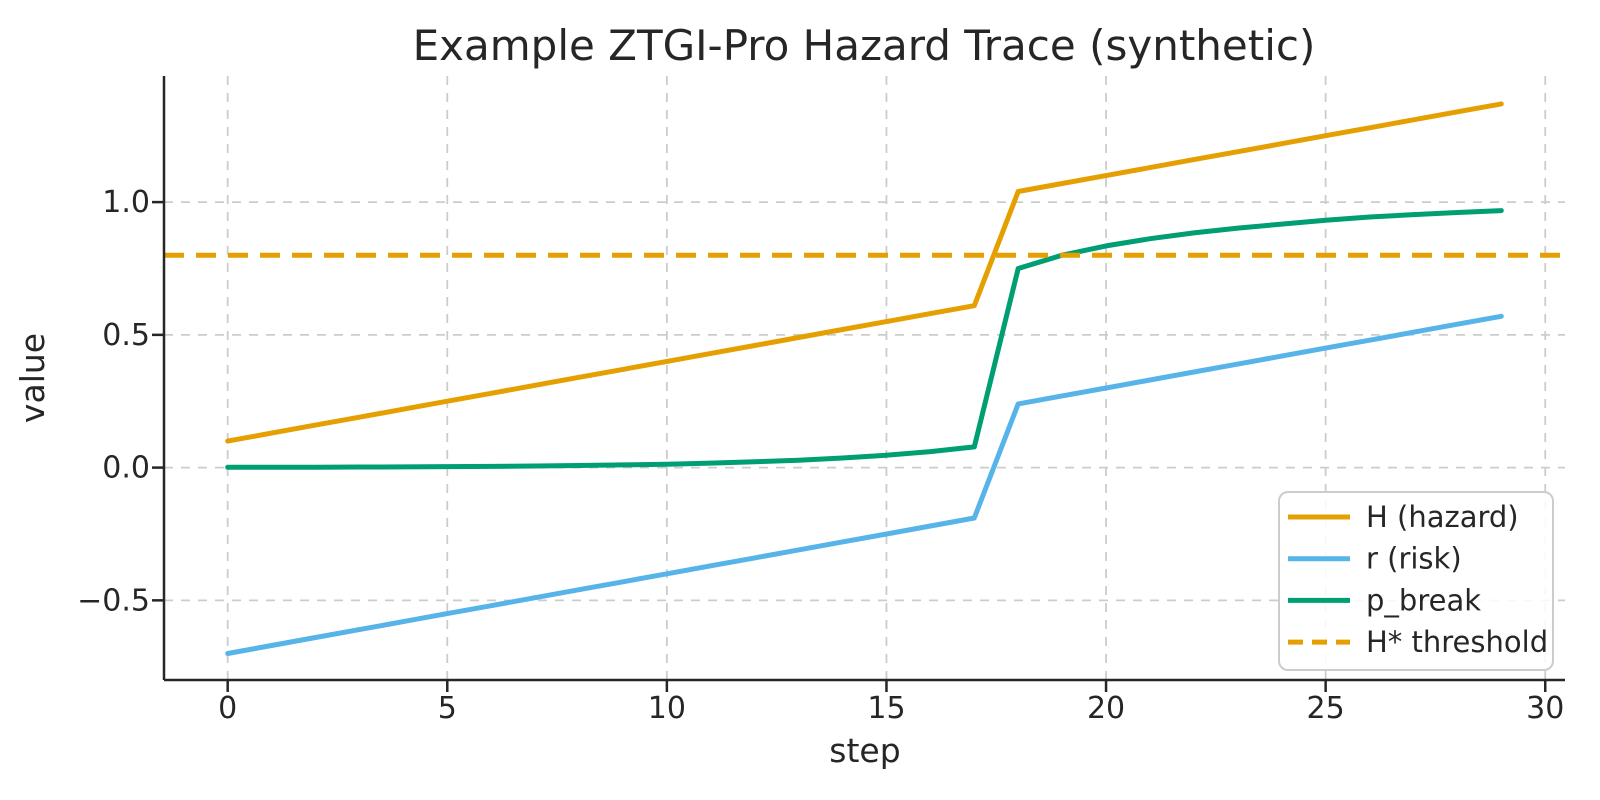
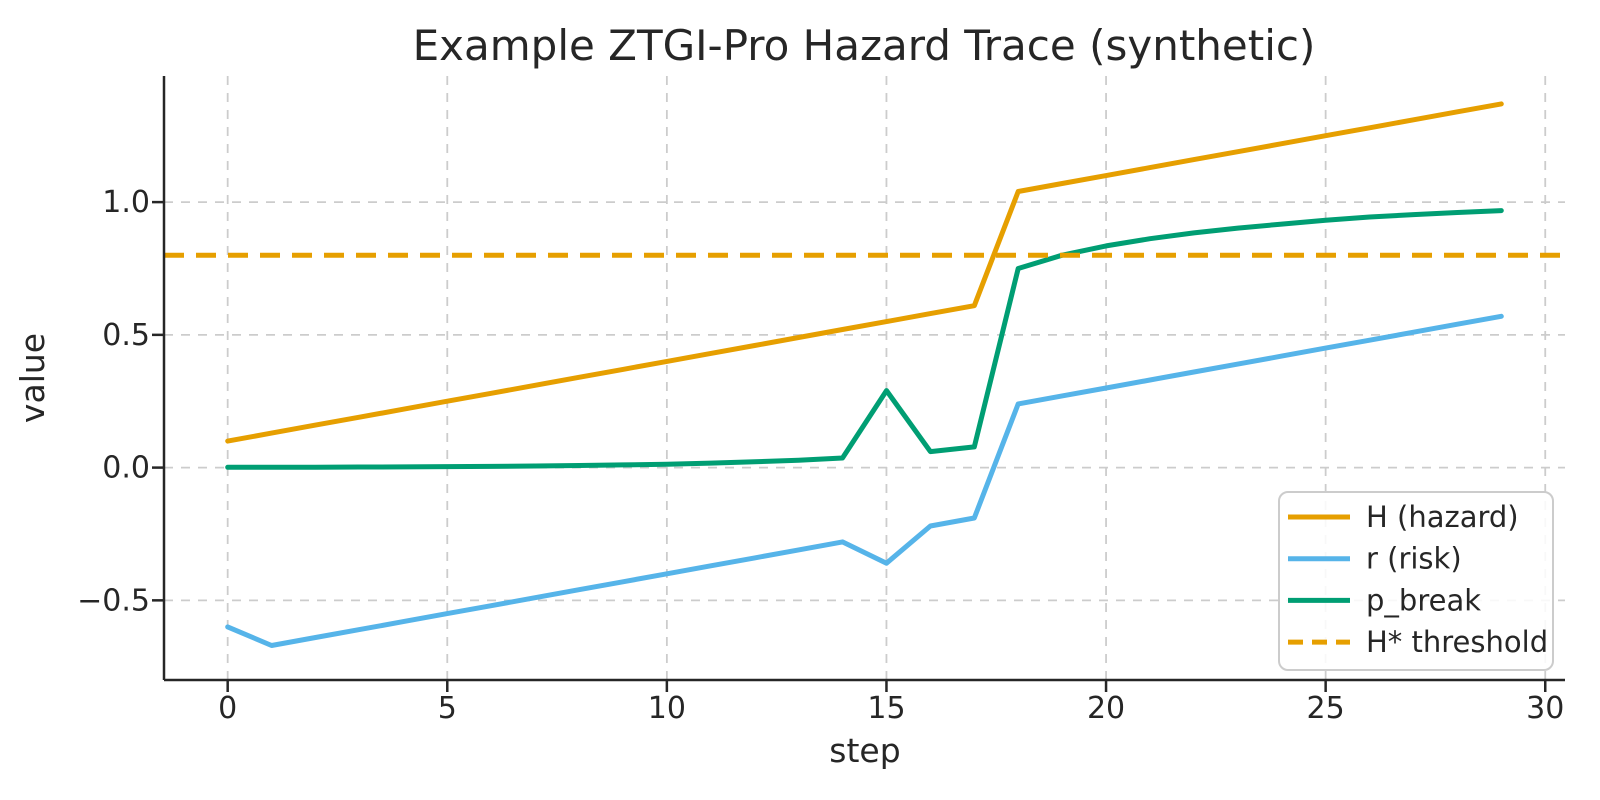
r (risk)/0: -0.70 -> -0.60
r (risk)/15: -0.25 -> -0.36
p_break/15: 0.05 -> 0.29
